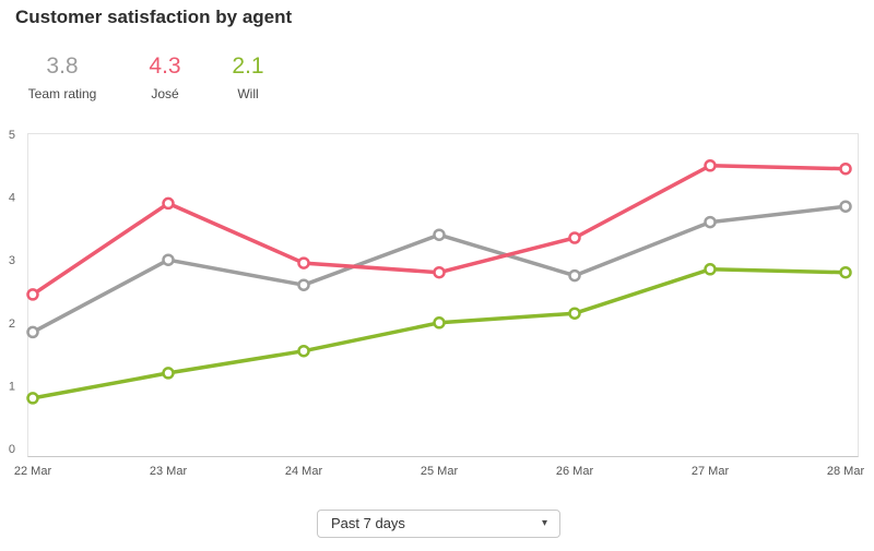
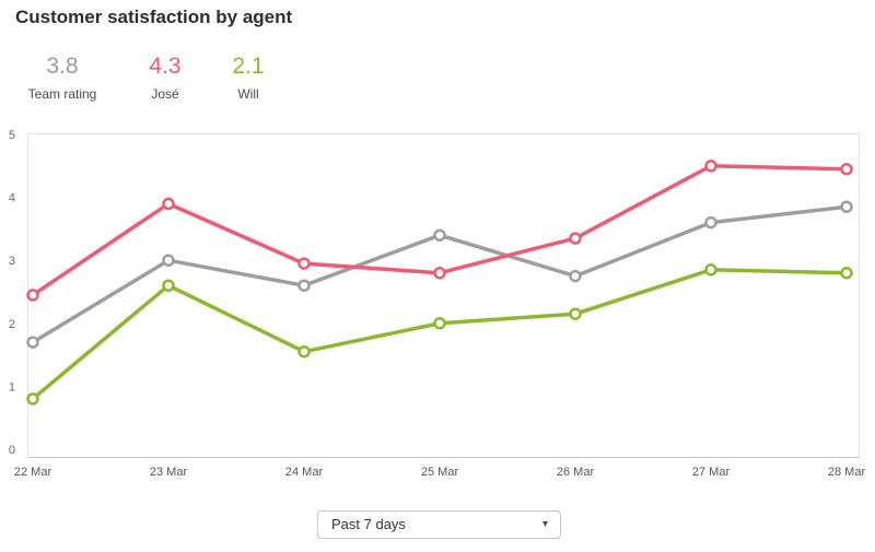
Team rating/22 Mar: 1.9 -> 1.7
Will/23 Mar: 1.2 -> 2.6
